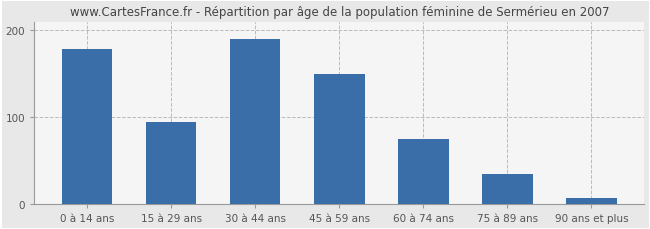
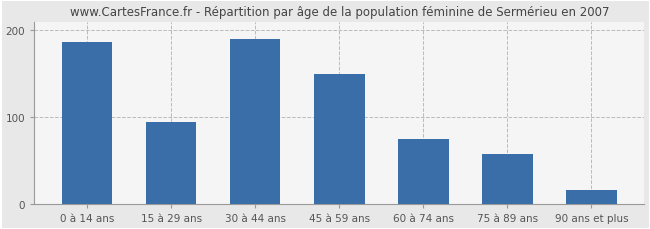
0 à 14 ans: 178 -> 186
75 à 89 ans: 35 -> 58
90 ans et plus: 7 -> 16
